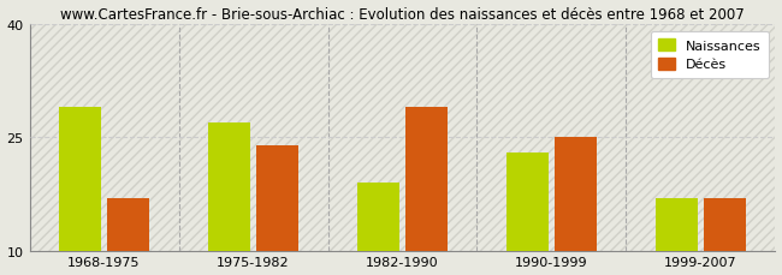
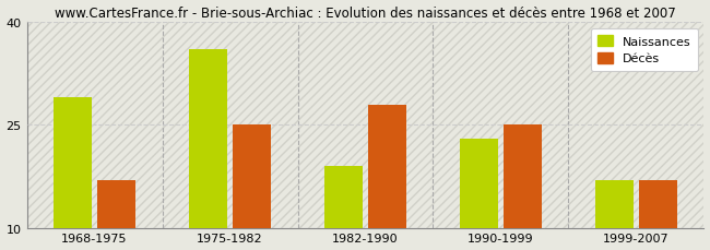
Naissances/1975-1982: 27 -> 36
Décès/1975-1982: 24 -> 25
Décès/1982-1990: 29 -> 28
